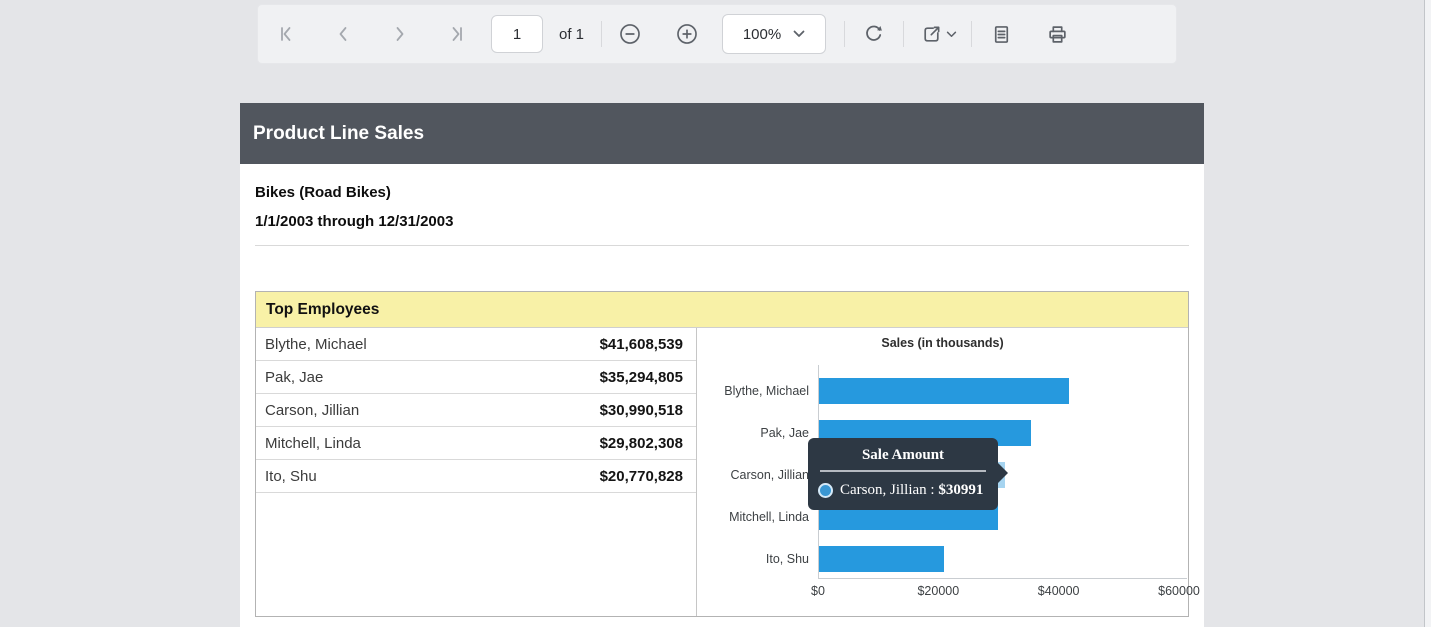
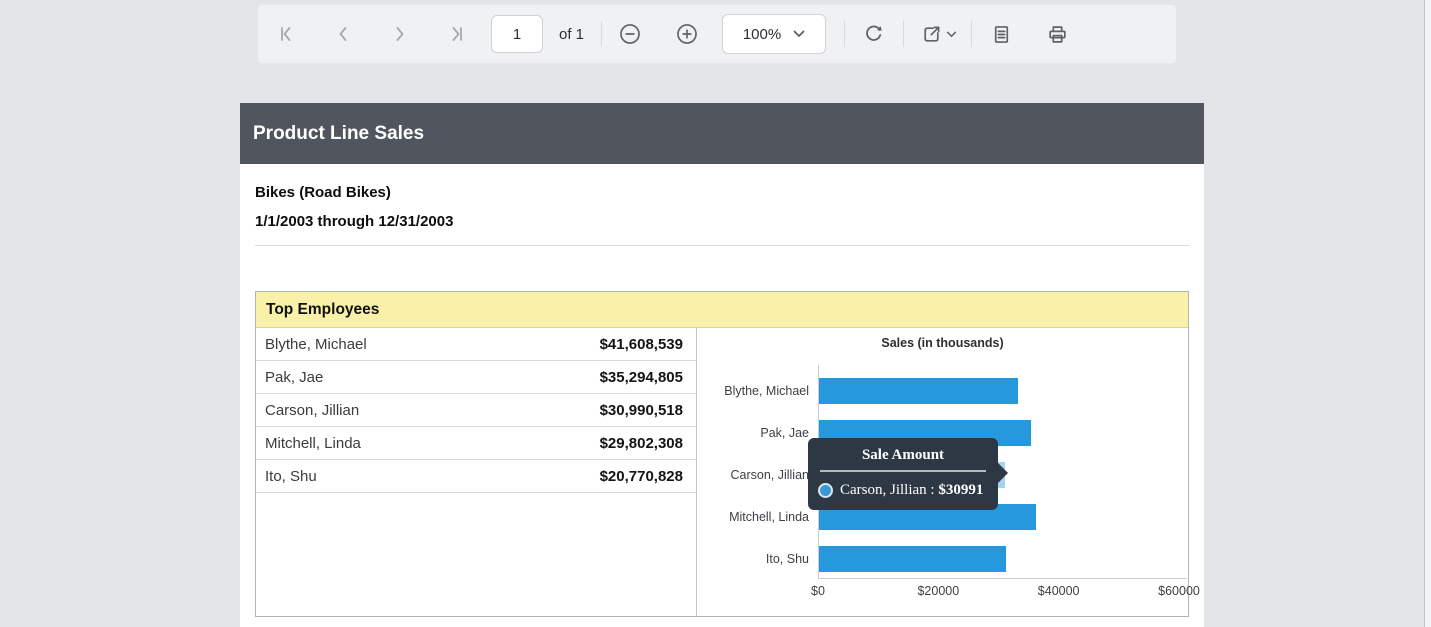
Blythe, Michael: $42000 -> $33000
Mitchell, Linda: $30000 -> $36000
Ito, Shu: $21000 -> $31000
